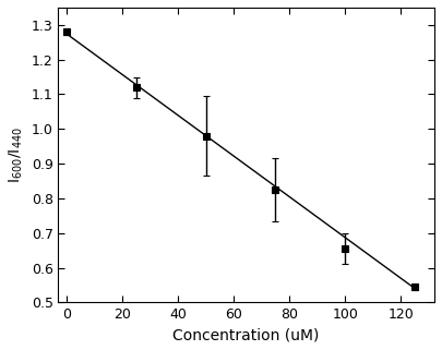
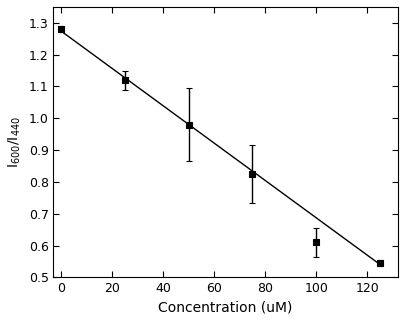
100: 0.655 -> 0.610
